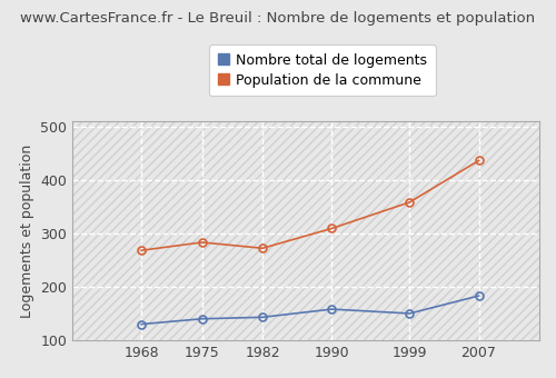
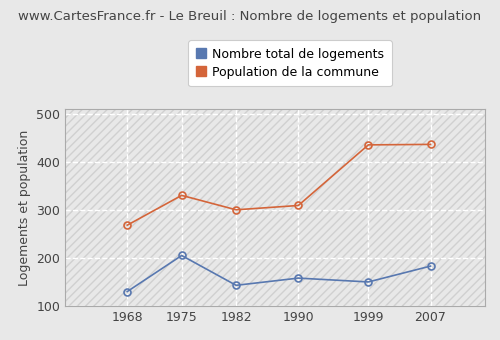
Nombre total de logements/1975: 140 -> 205
Population de la commune/1975: 283 -> 330
Population de la commune/1982: 272 -> 300
Population de la commune/1999: 358 -> 435
